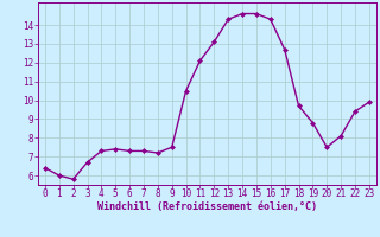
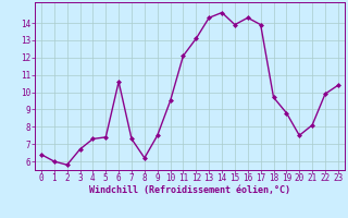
6: 7.3 -> 10.6
8: 7.2 -> 6.2
10: 10.5 -> 9.5
15: 14.6 -> 13.9
17: 12.7 -> 13.9
22: 9.4 -> 9.9
23: 9.9 -> 10.4
